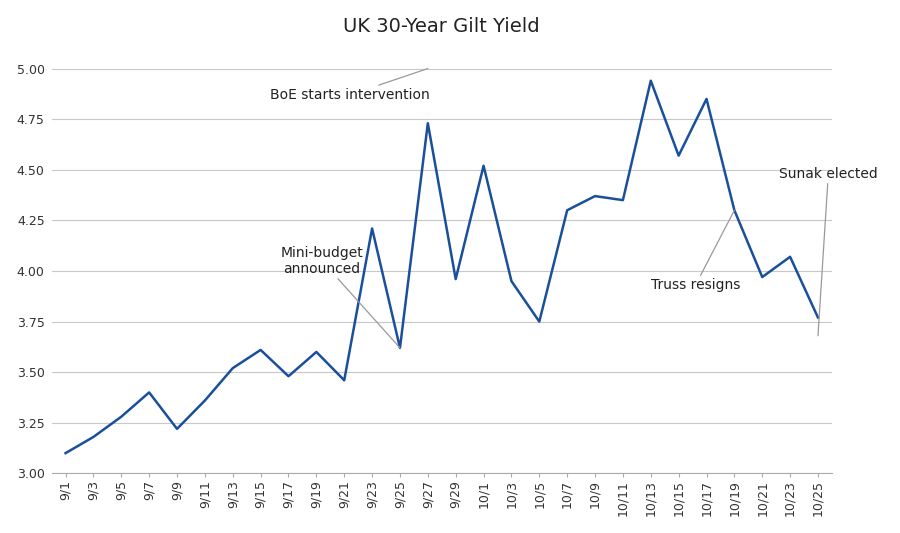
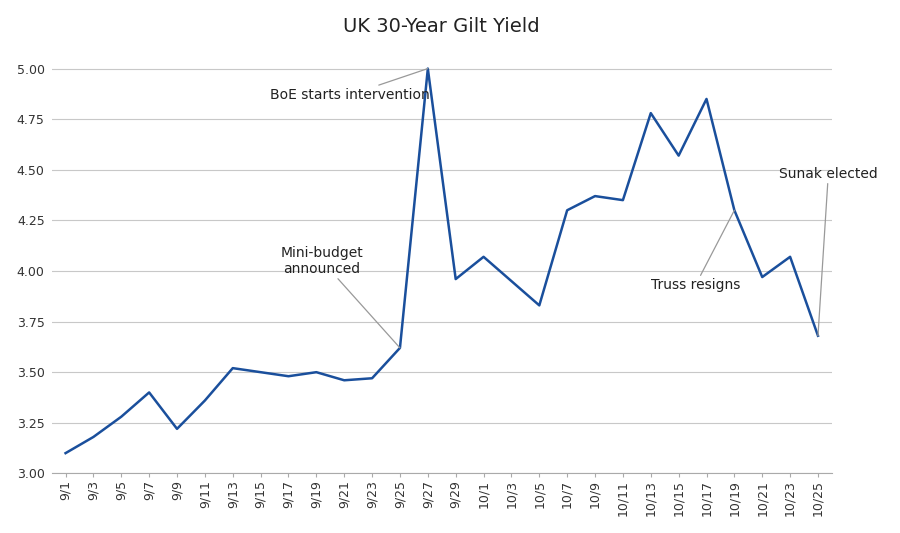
9/15: 3.61 -> 3.50
9/19: 3.60 -> 3.50
9/23: 4.21 -> 3.47
9/27: 4.73 -> 5.00
10/1: 4.52 -> 4.07
10/5: 3.75 -> 3.83
10/13: 4.94 -> 4.78
10/25: 3.77 -> 3.68
